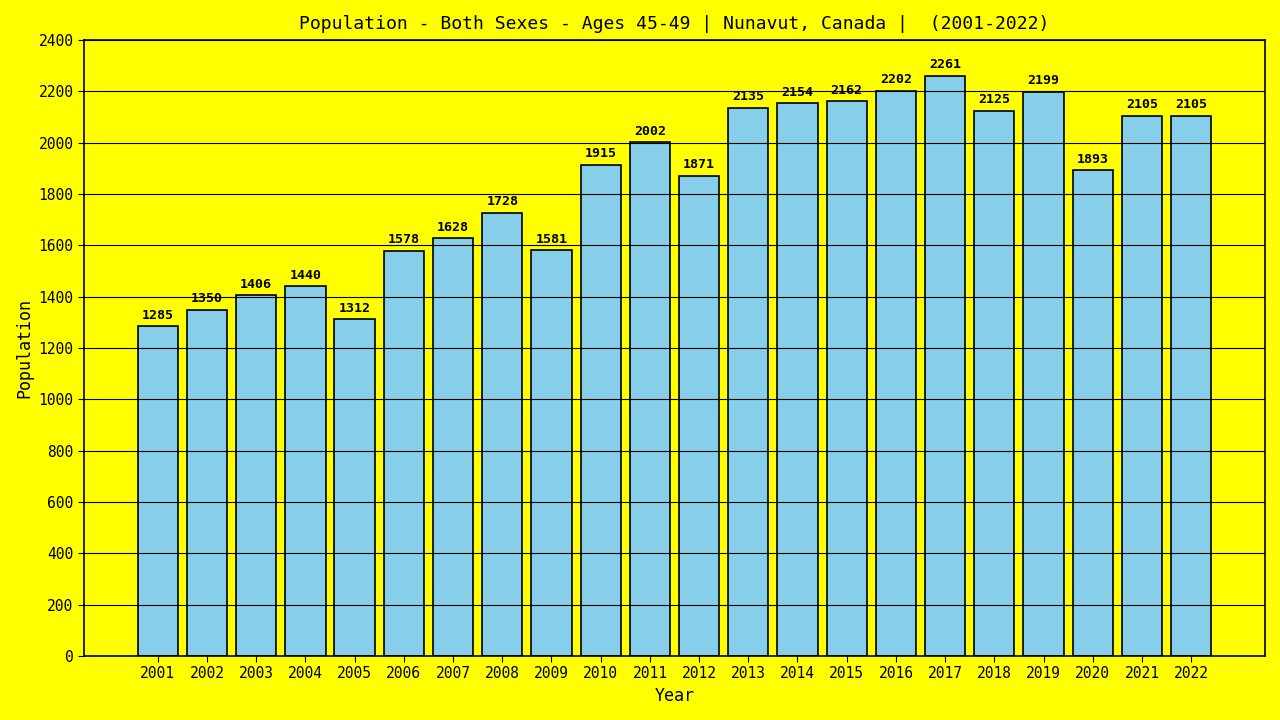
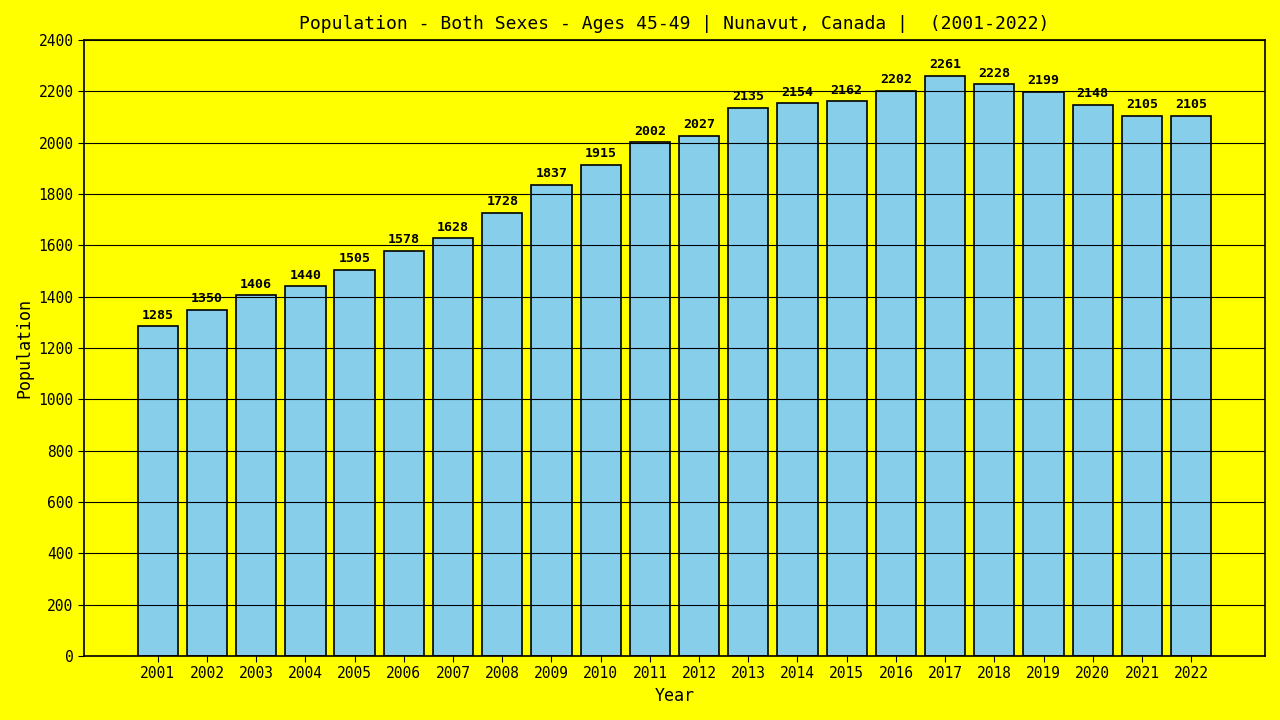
2005: 1312 -> 1505
2009: 1581 -> 1837
2012: 1871 -> 2027
2018: 2125 -> 2228
2020: 1893 -> 2148
